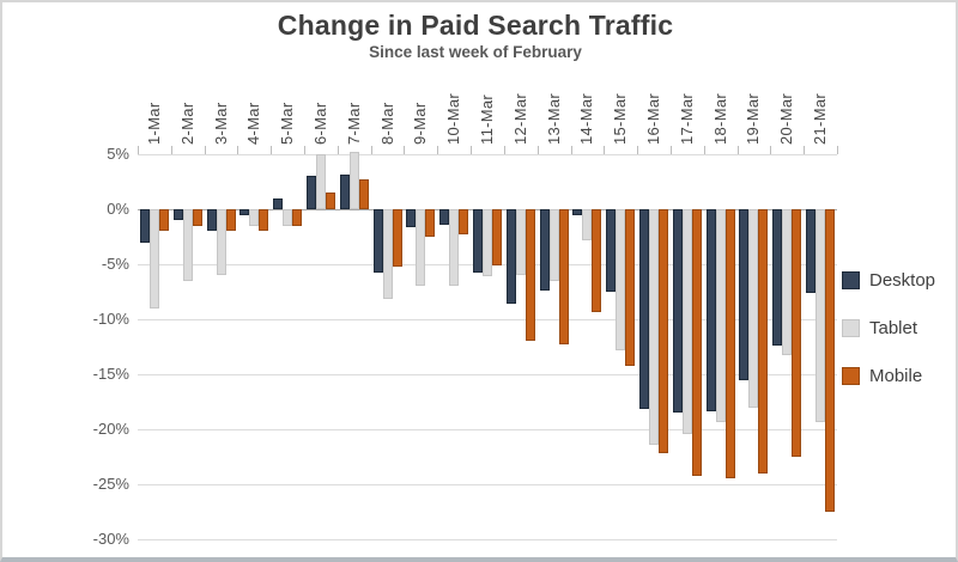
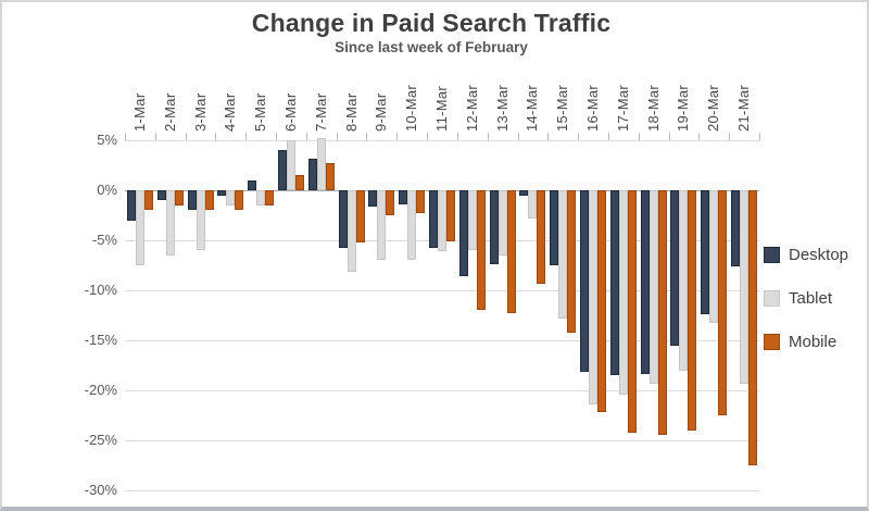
Tablet/1-Mar: -9% -> -8%
Desktop/6-Mar: 3% -> 4%
